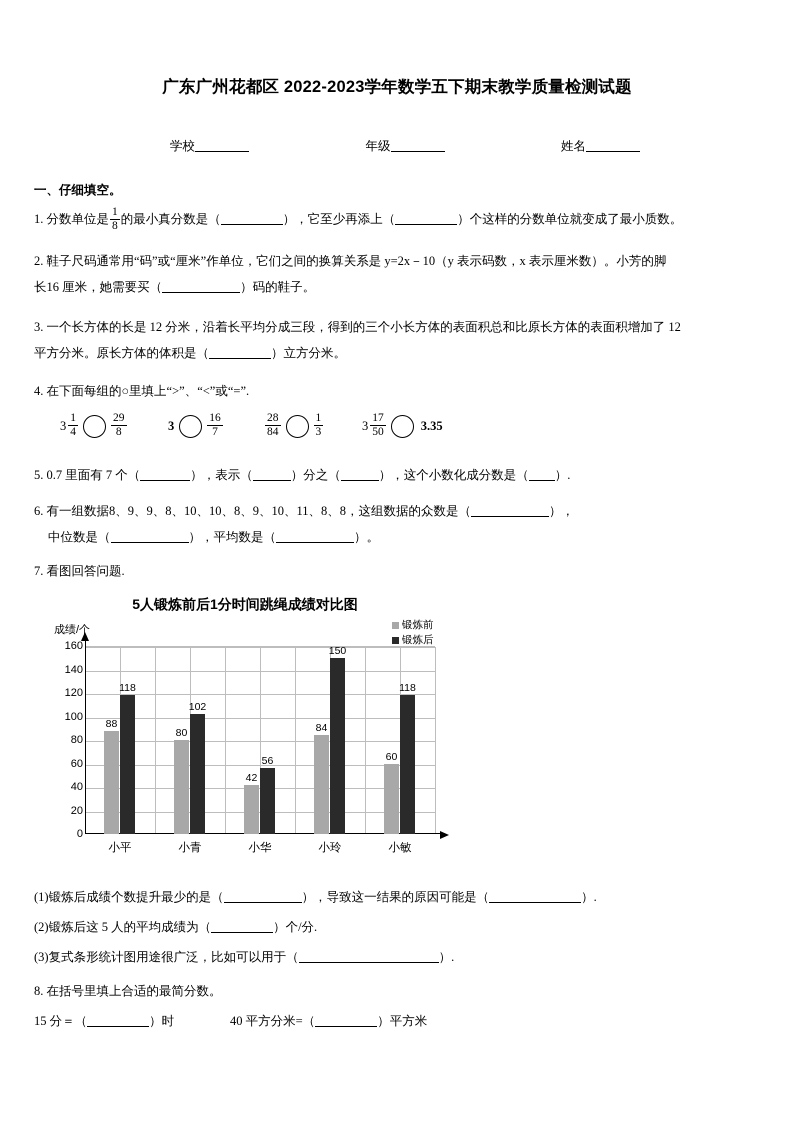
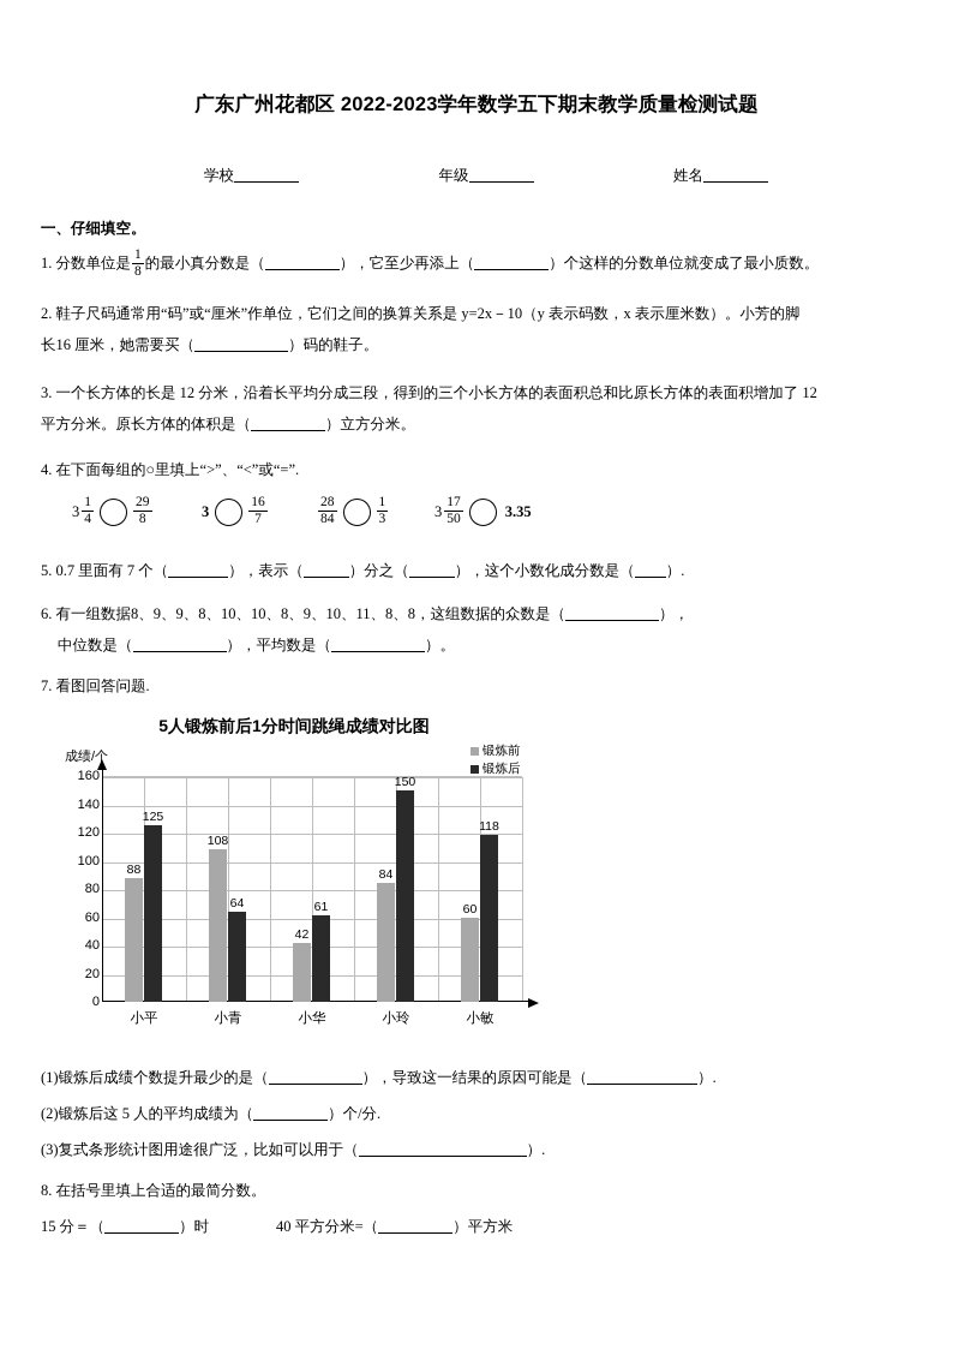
锻炼后/小平: 118 -> 125
锻炼前/小青: 80 -> 108
锻炼后/小青: 102 -> 64
锻炼后/小华: 56 -> 61
